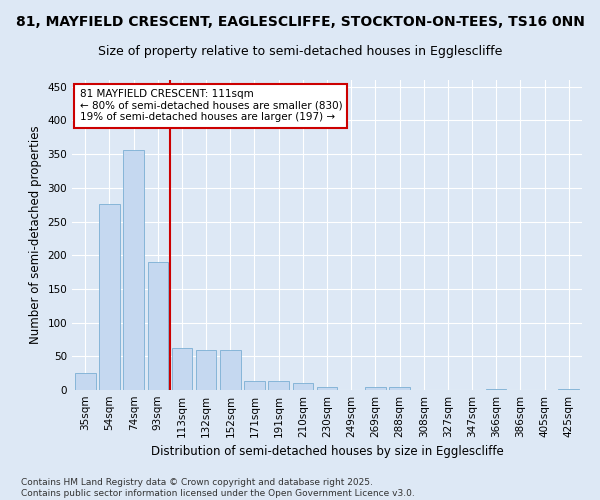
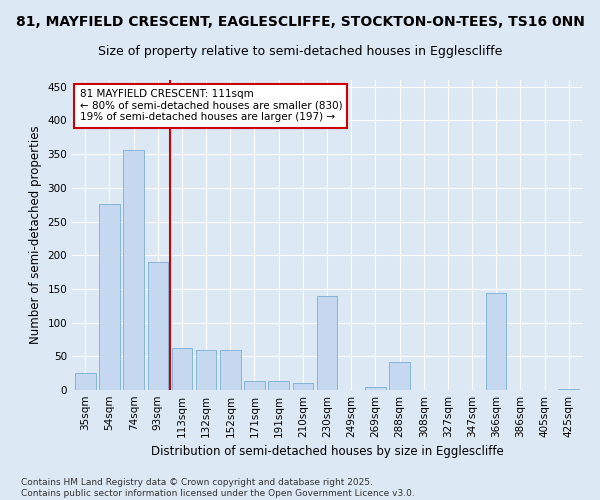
230sqm: 5 -> 140
288sqm: 5 -> 42
366sqm: 2 -> 144
